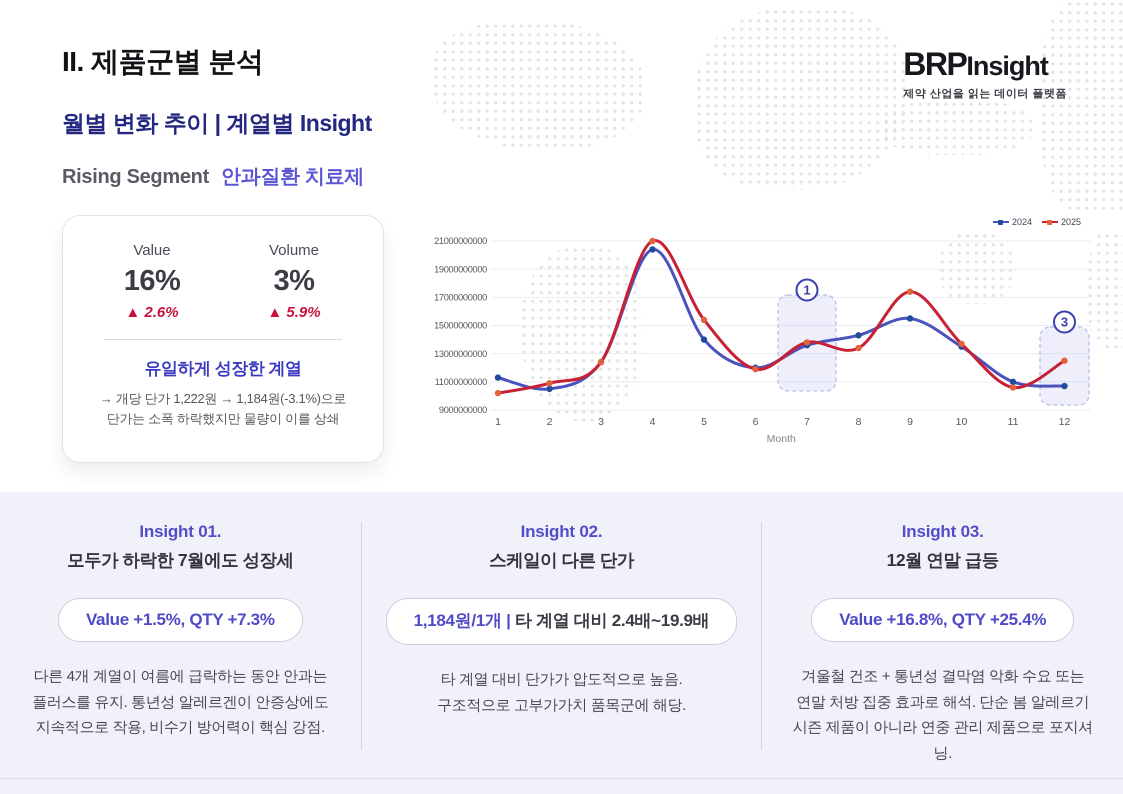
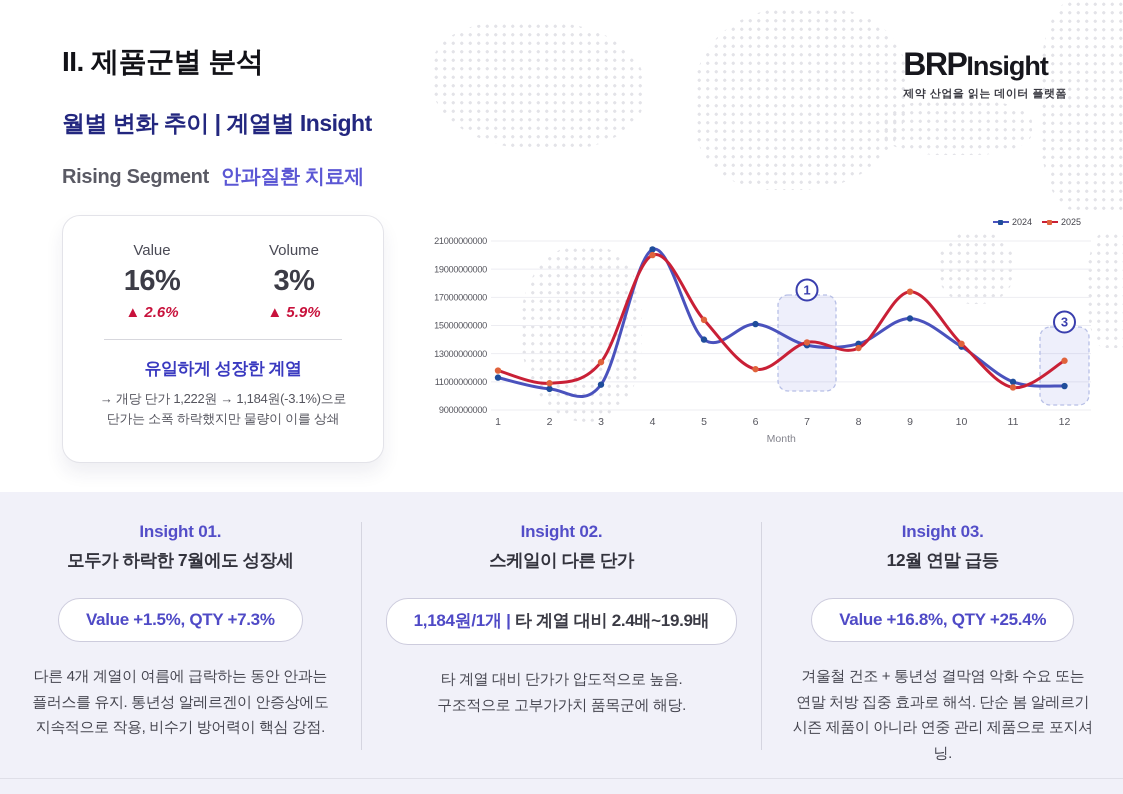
2025/1: 10200000000 -> 11800000000
2024/3: 12400000000 -> 10800000000
2025/4: 21000000000 -> 20000000000
2024/6: 12000000000 -> 15100000000
2024/8: 14300000000 -> 13700000000
